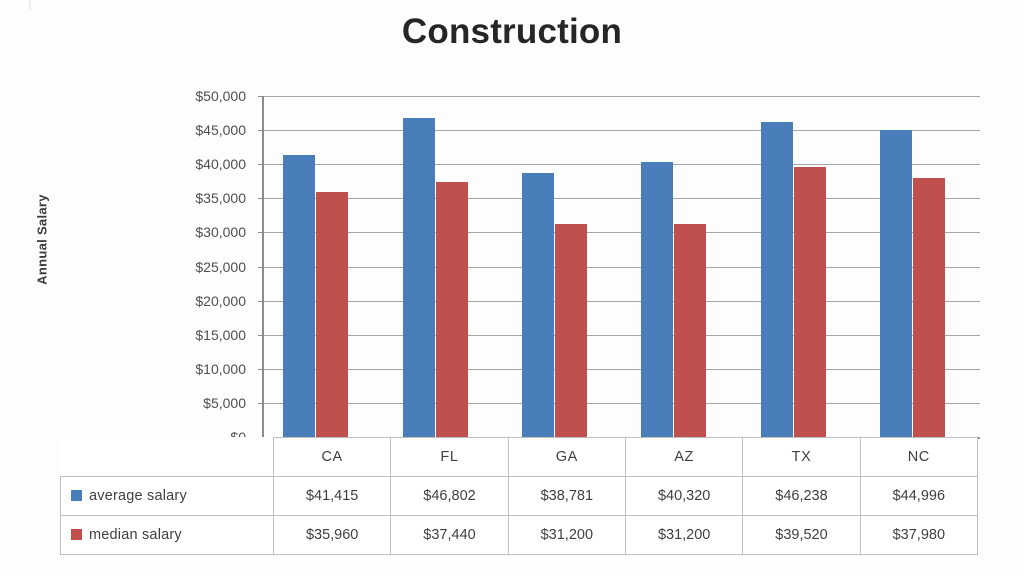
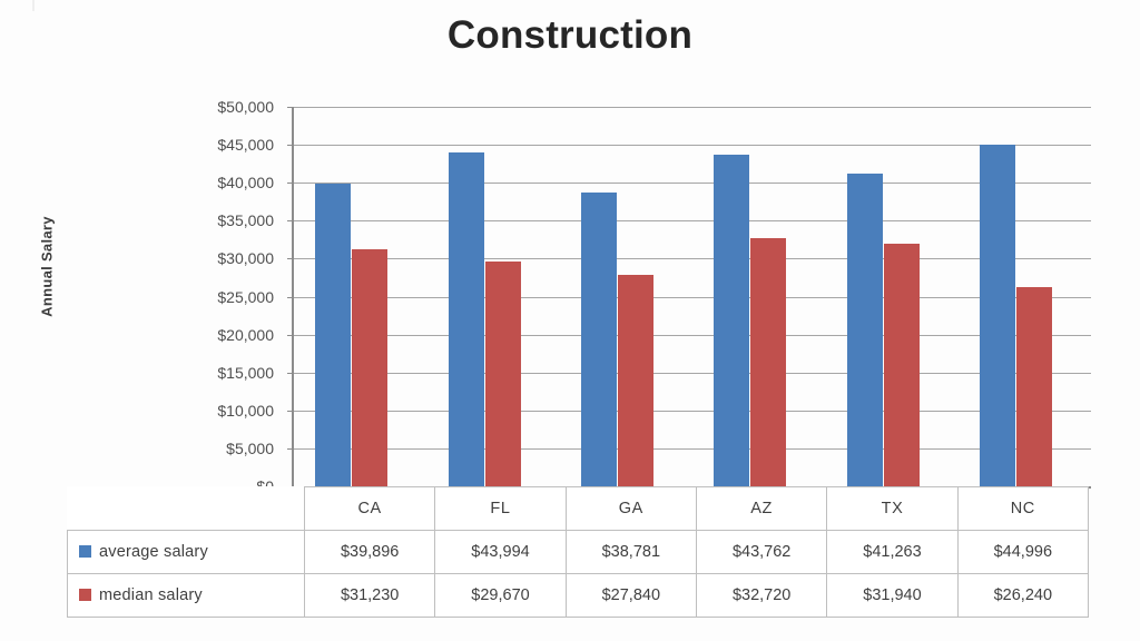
average salary/CA: $41,415 -> $39,896
median salary/CA: $35,960 -> $31,230
average salary/FL: $46,802 -> $43,994
median salary/FL: $37,440 -> $29,670
median salary/GA: $31,200 -> $27,840
average salary/AZ: $40,320 -> $43,762
median salary/AZ: $31,200 -> $32,720
average salary/TX: $46,238 -> $41,263
median salary/TX: $39,520 -> $31,940
median salary/NC: $37,980 -> $26,240
